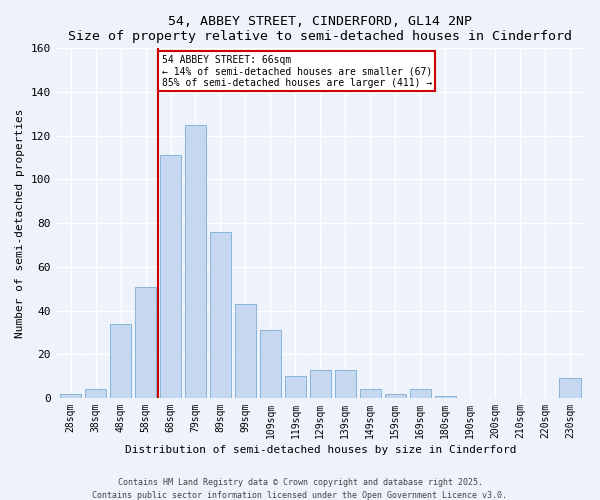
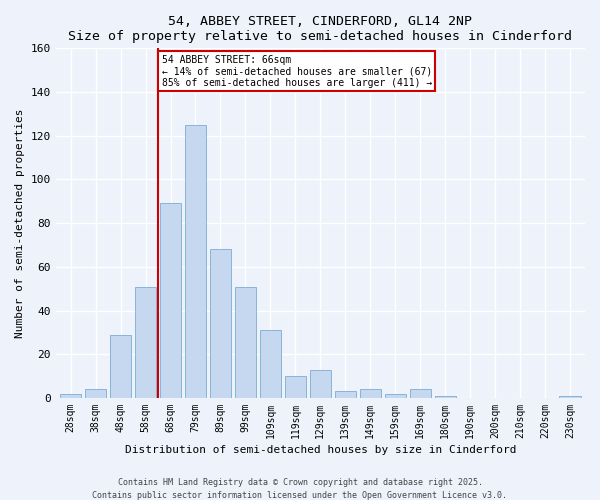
48sqm: 34 -> 29
68sqm: 111 -> 89
89sqm: 76 -> 68
99sqm: 43 -> 51
139sqm: 13 -> 3
230sqm: 9 -> 1
